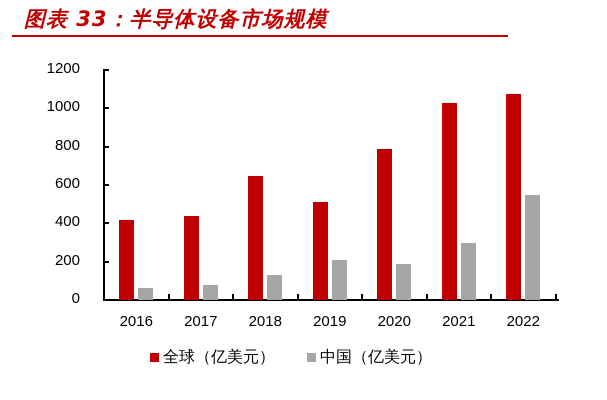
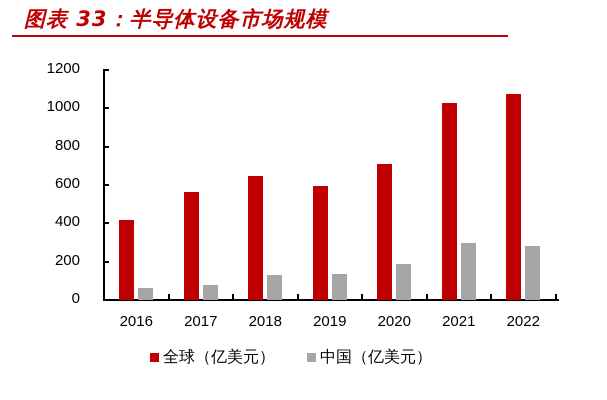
全球（亿美元）/2017: 440 -> 560
全球（亿美元）/2019: 510 -> 600
中国（亿美元）/2019: 210 -> 130
全球（亿美元）/2020: 790 -> 710
中国（亿美元）/2022: 550 -> 280
